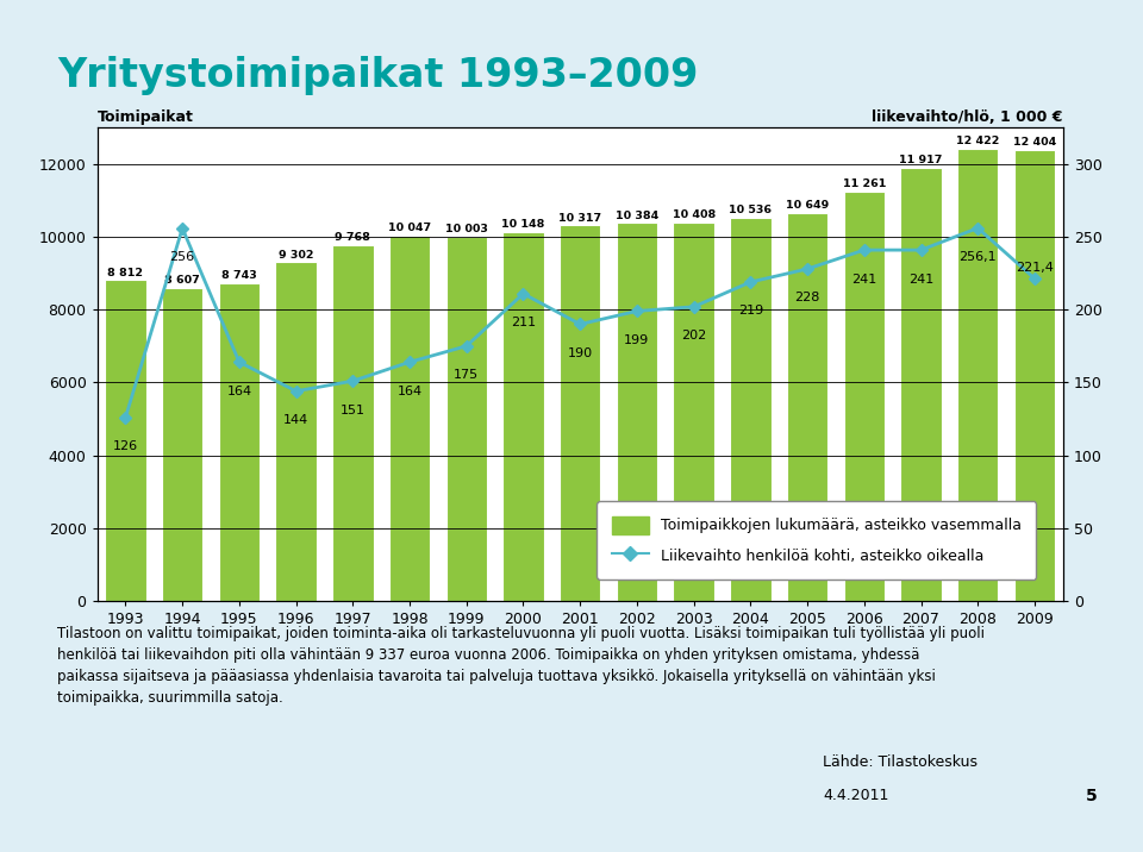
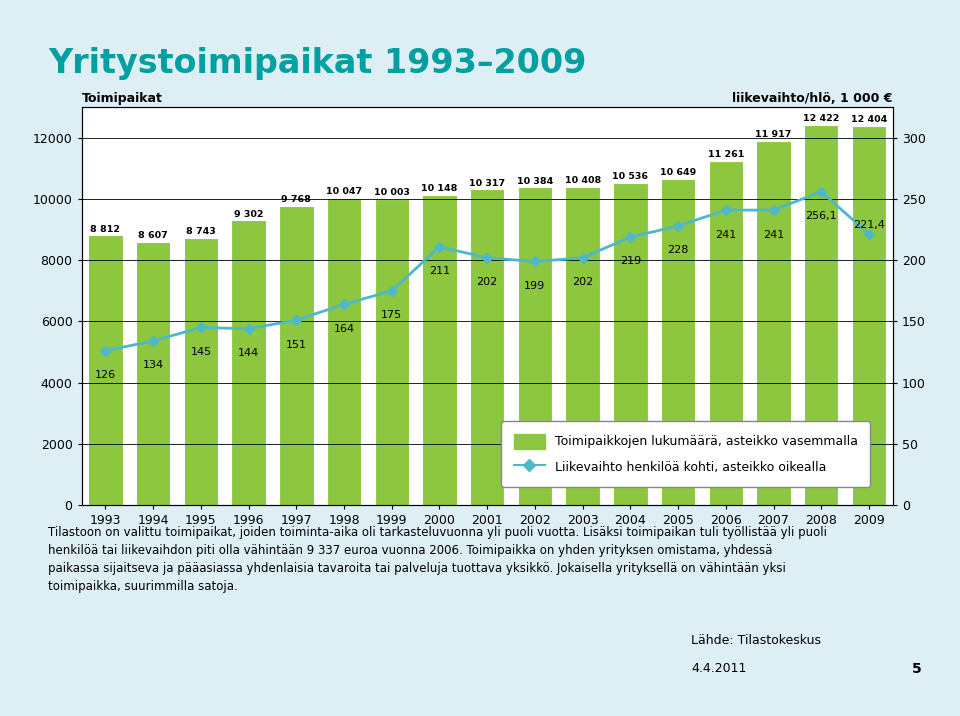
Liikevaihto henkilöä kohti, asteikko oikealla/1994: 256 -> 134
Liikevaihto henkilöä kohti, asteikko oikealla/1995: 164 -> 145
Liikevaihto henkilöä kohti, asteikko oikealla/2001: 190 -> 202
